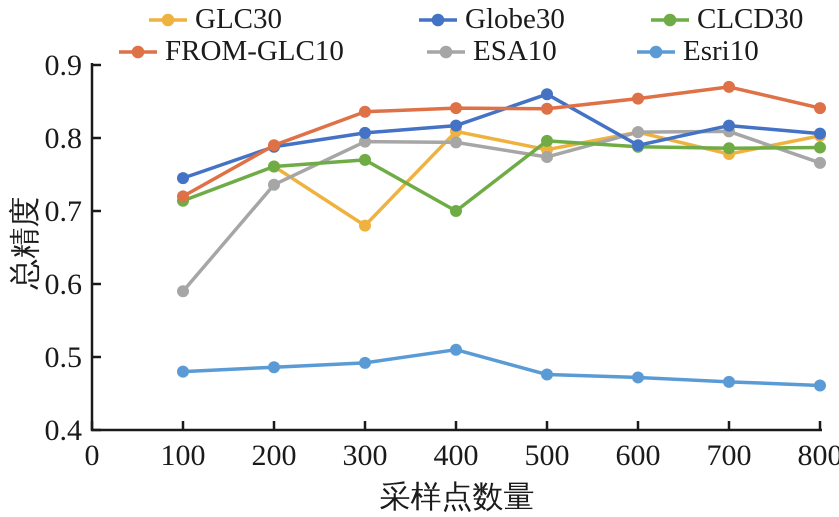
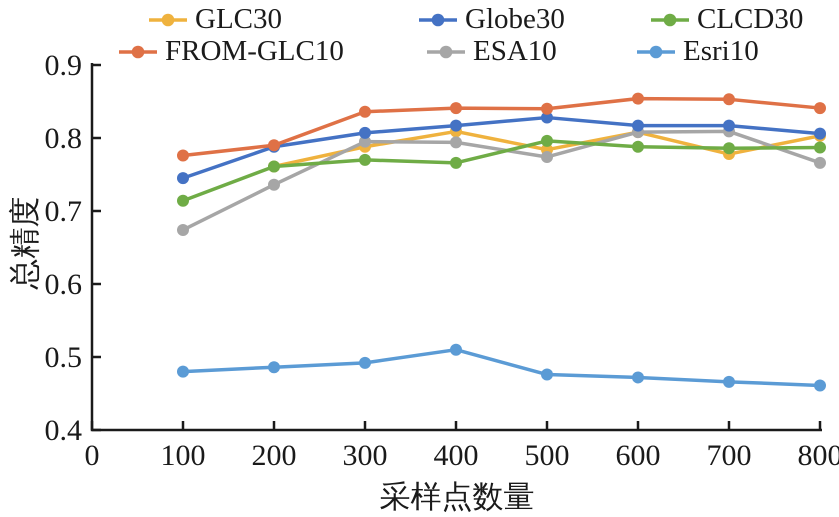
ESA10/100: 0.59 -> 0.67
FROM-GLC10/100: 0.72 -> 0.78
GLC30/300: 0.68 -> 0.79
CLCD30/400: 0.70 -> 0.77
Globe30/500: 0.86 -> 0.83
Globe30/600: 0.79 -> 0.82
FROM-GLC10/700: 0.87 -> 0.85
